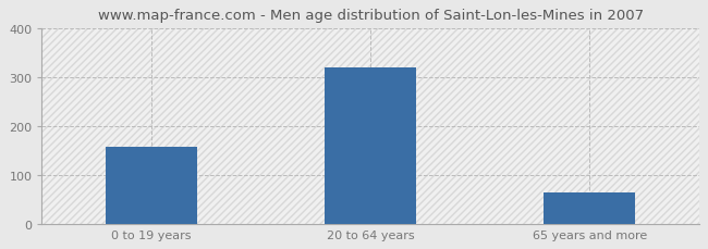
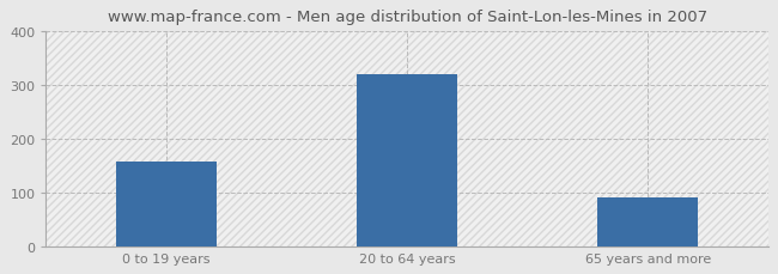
65 years and more: 65 -> 90
